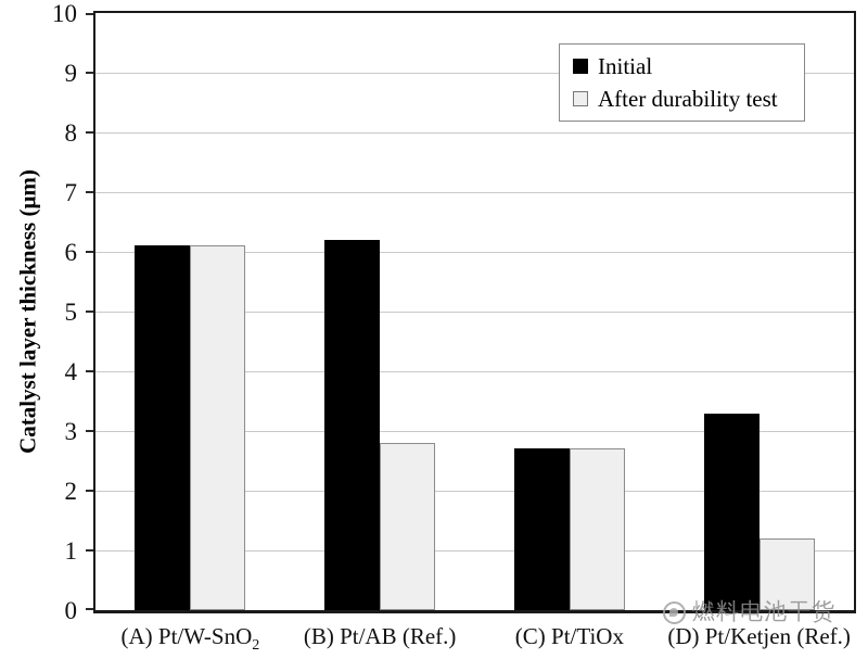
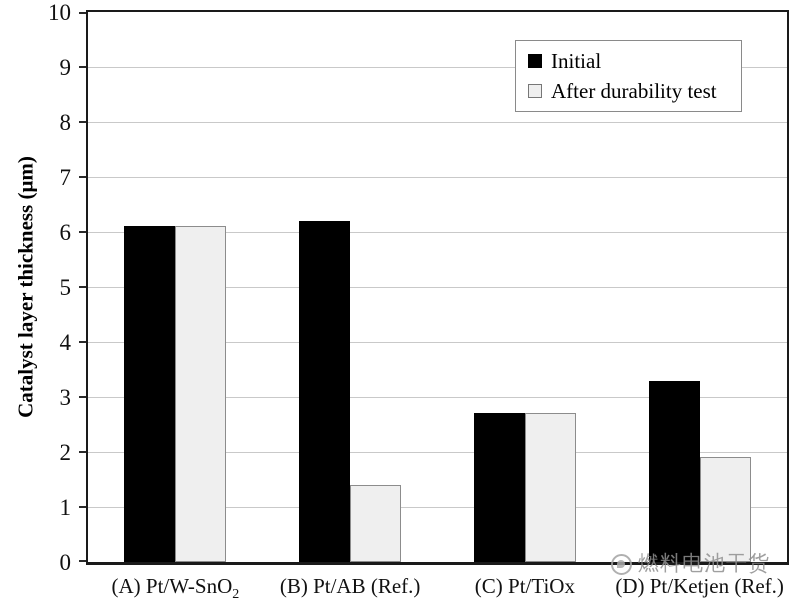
After durability test/(B) Pt/AB (Ref.): 2.8 -> 1.4
After durability test/(D) Pt/Ketjen (Ref.): 1.2 -> 1.9
